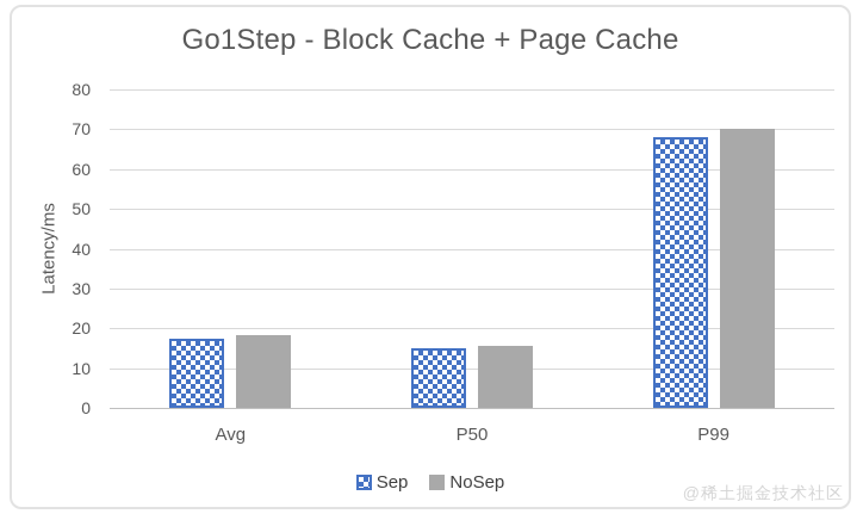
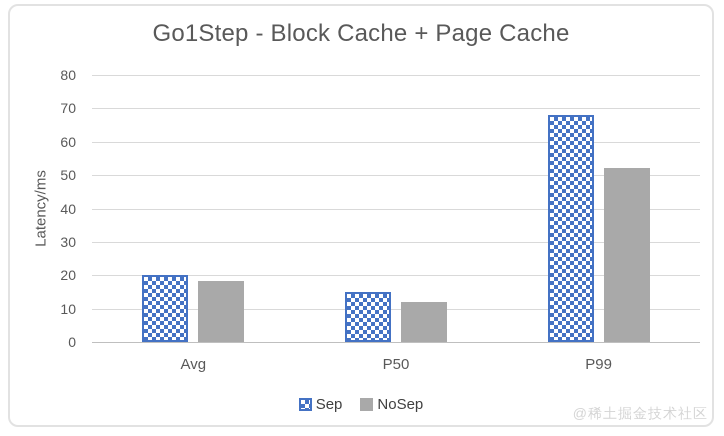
Sep/Avg: 18 -> 20
NoSep/P50: 16 -> 12
NoSep/P99: 70 -> 52
